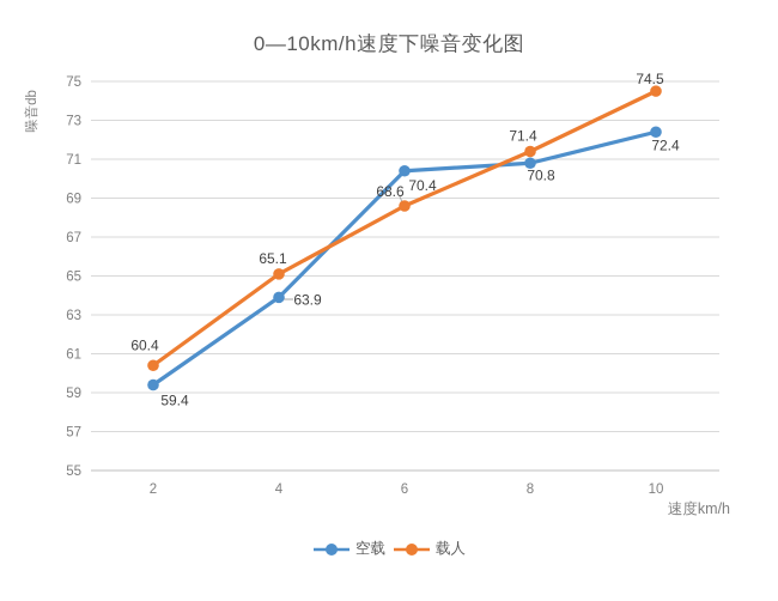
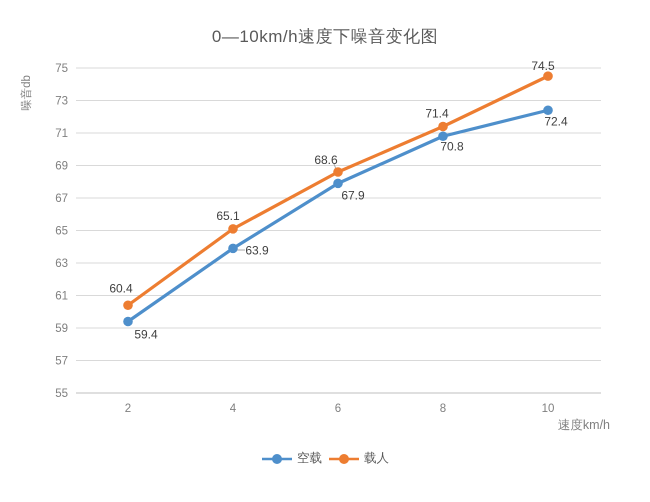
空载/6: 70.4 -> 67.9
